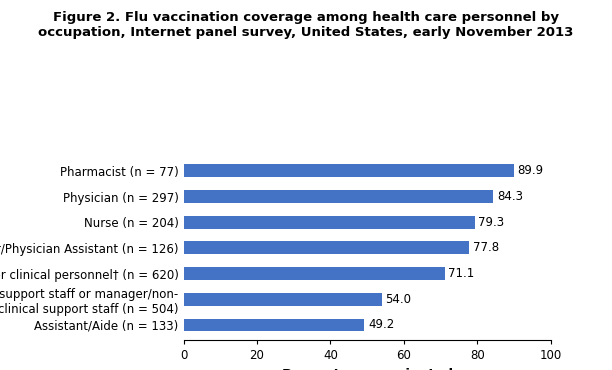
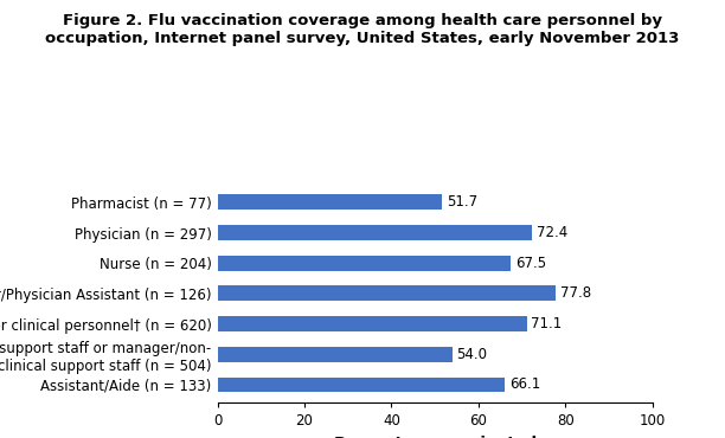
Pharmacist (n = 77): 89.9 -> 51.7
Physician (n = 297): 84.3 -> 72.4
Nurse (n = 204): 79.3 -> 67.5
Assistant/Aide (n = 133): 49.2 -> 66.1
